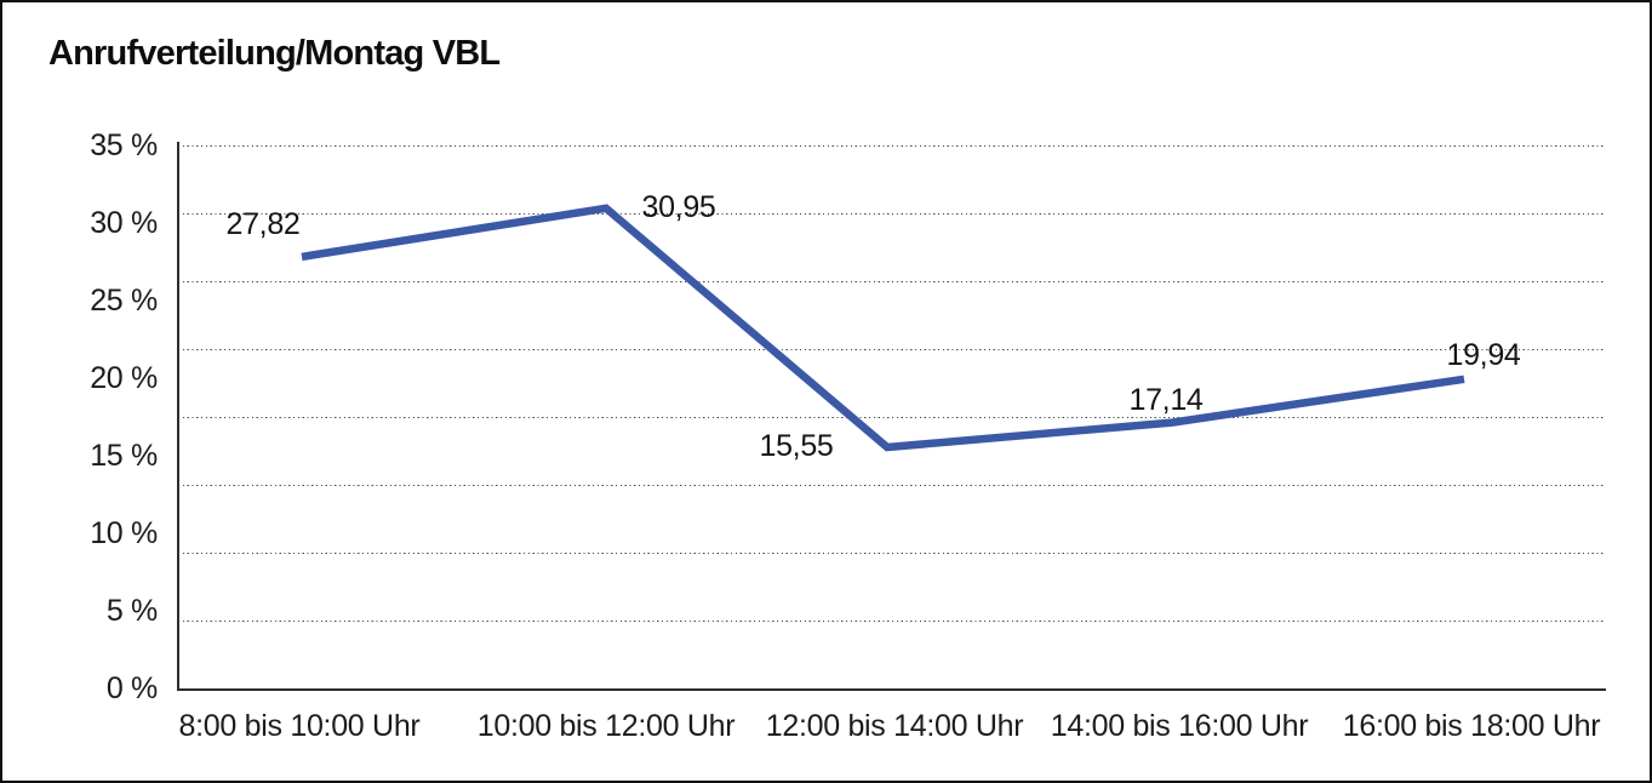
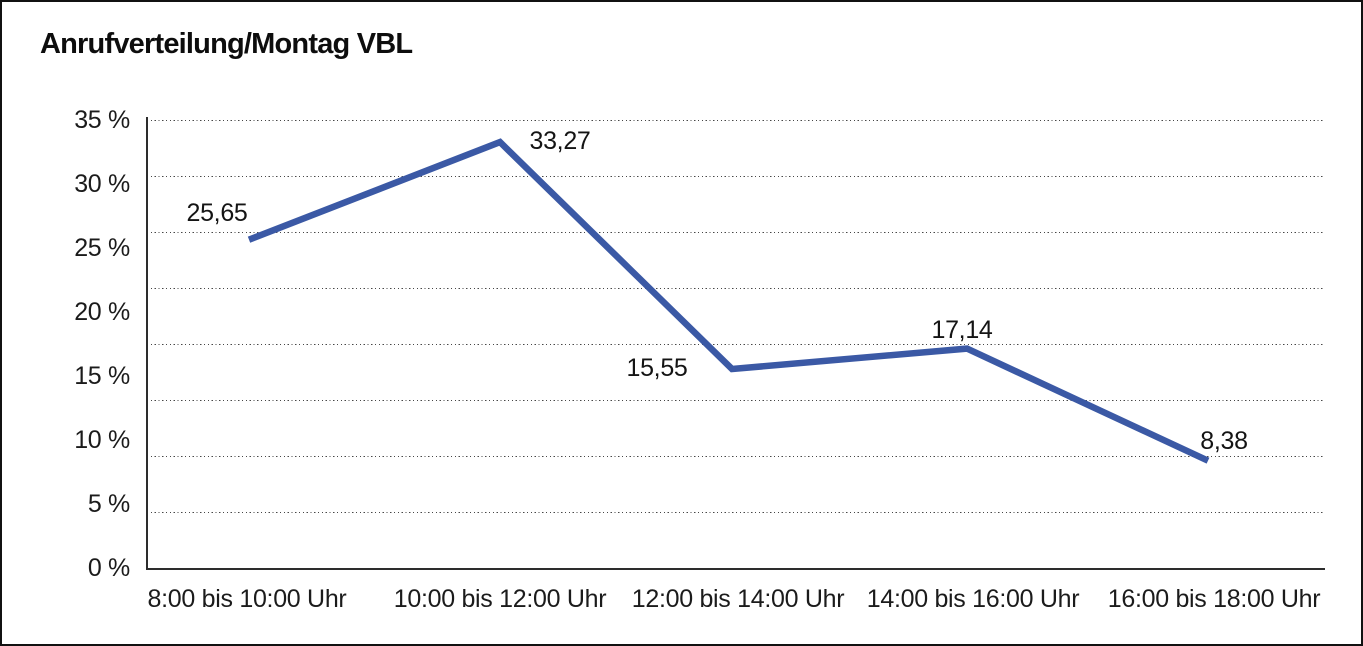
8:00 bis 10:00 Uhr: 27,82 -> 25,65
10:00 bis 12:00 Uhr: 30,95 -> 33,27
16:00 bis 18:00 Uhr: 19,94 -> 8,38
